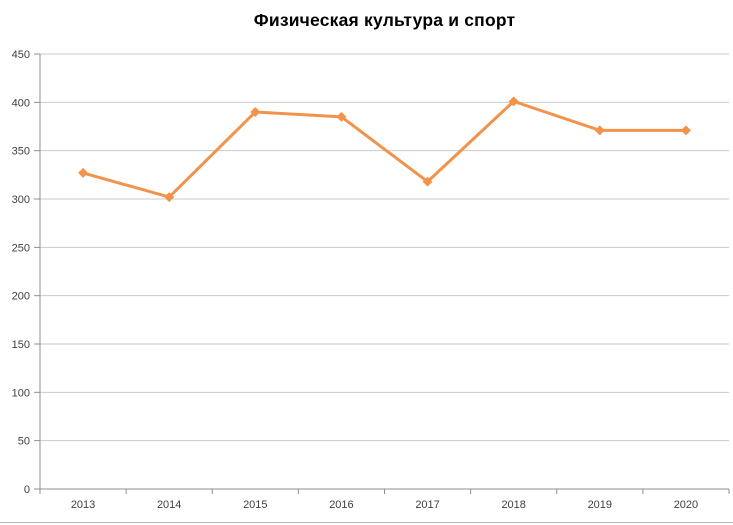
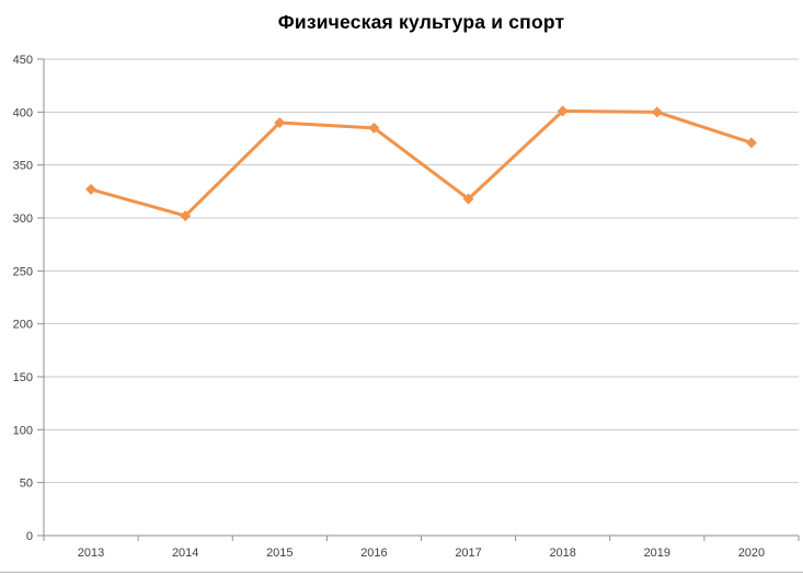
2019: 370 -> 400
